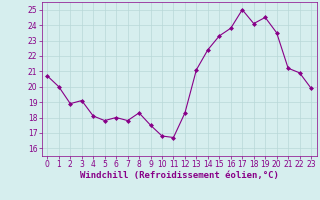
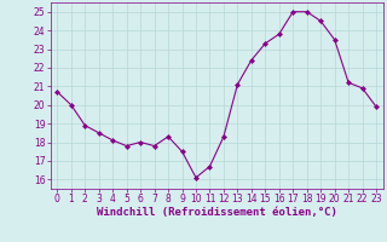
3: 19.1 -> 18.5
10: 16.8 -> 16.1
18: 24.1 -> 25.0
